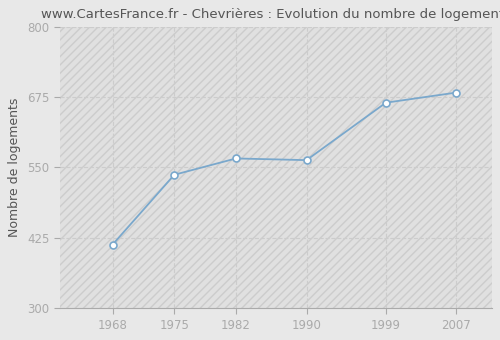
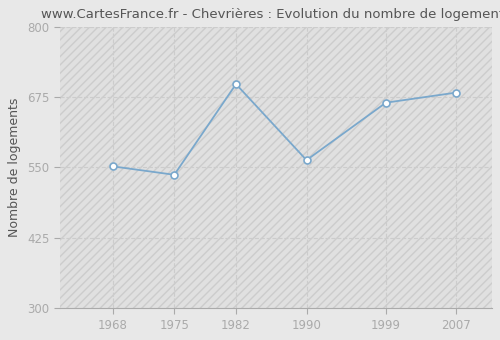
1968: 413 -> 552
1982: 566 -> 698
